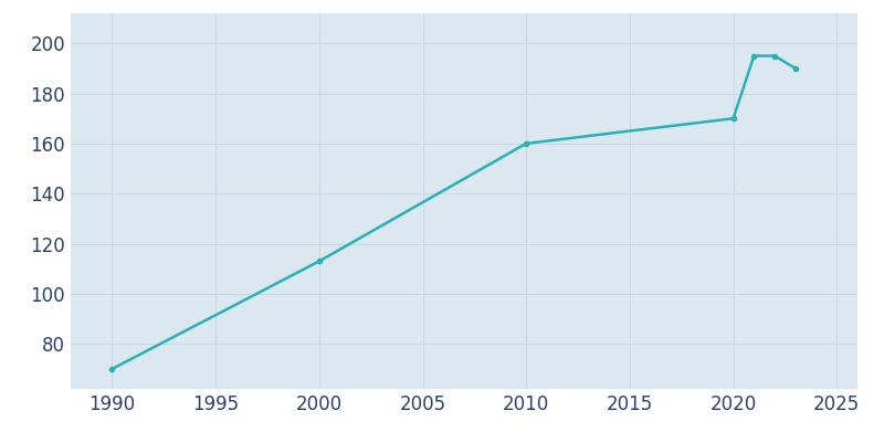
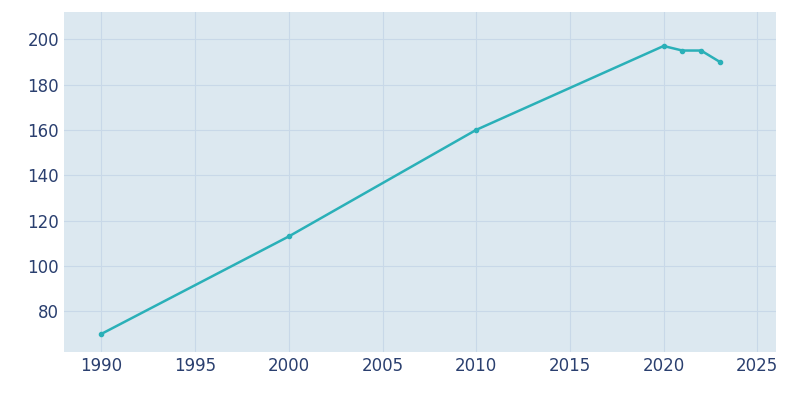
2020: 170 -> 197
